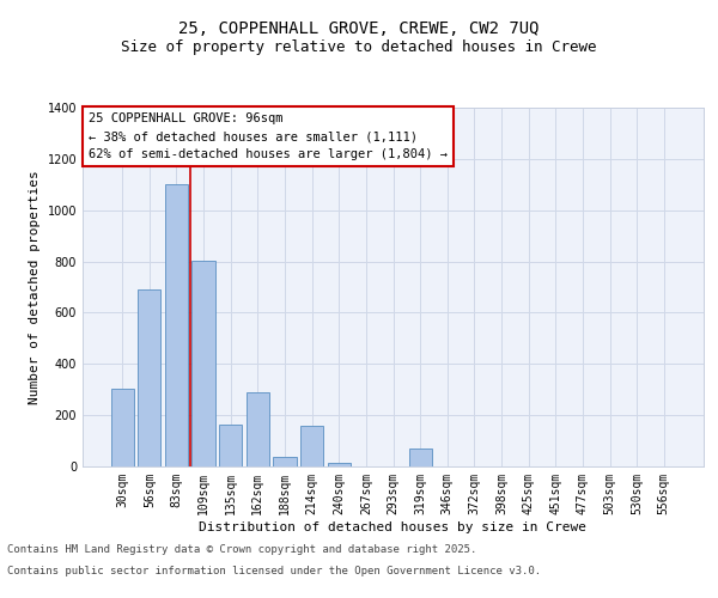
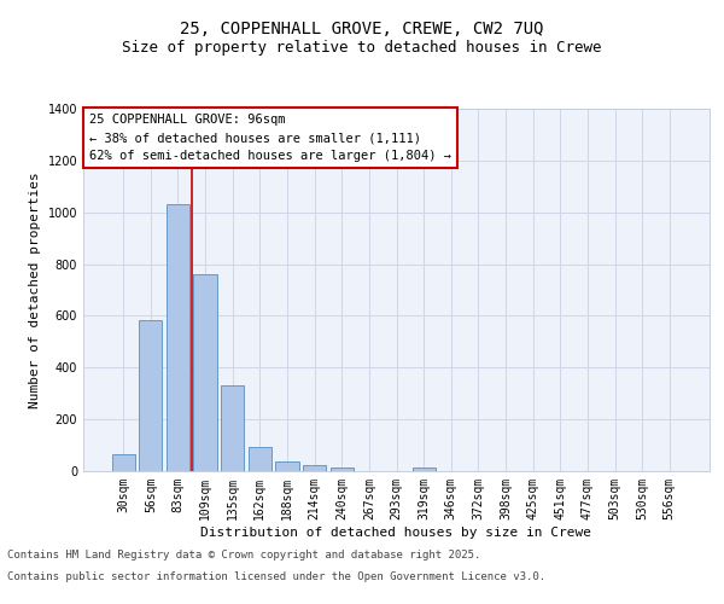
30sqm: 305 -> 65
56sqm: 690 -> 585
83sqm: 1100 -> 1030
109sqm: 805 -> 760
135sqm: 165 -> 330
162sqm: 290 -> 95
214sqm: 160 -> 22
319sqm: 70 -> 12
